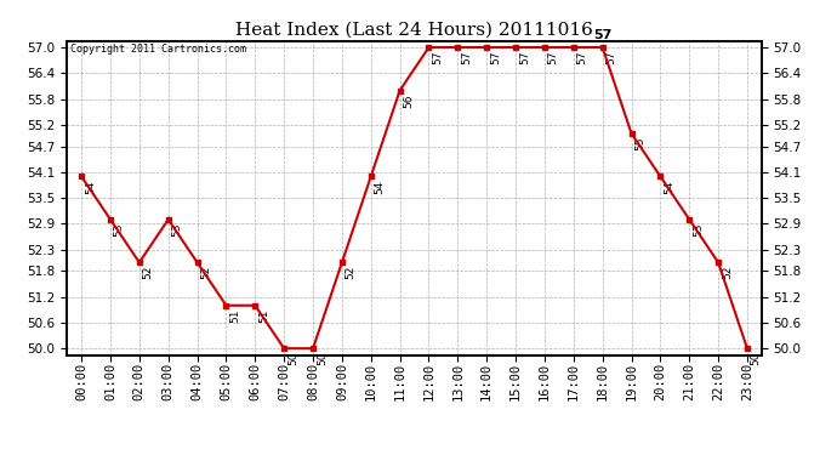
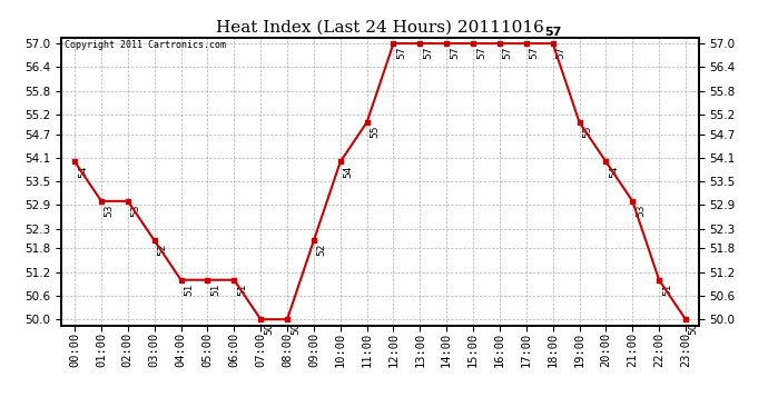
02:00: 52 -> 53
03:00: 53 -> 52
04:00: 52 -> 51
11:00: 56 -> 55
22:00: 52 -> 51
